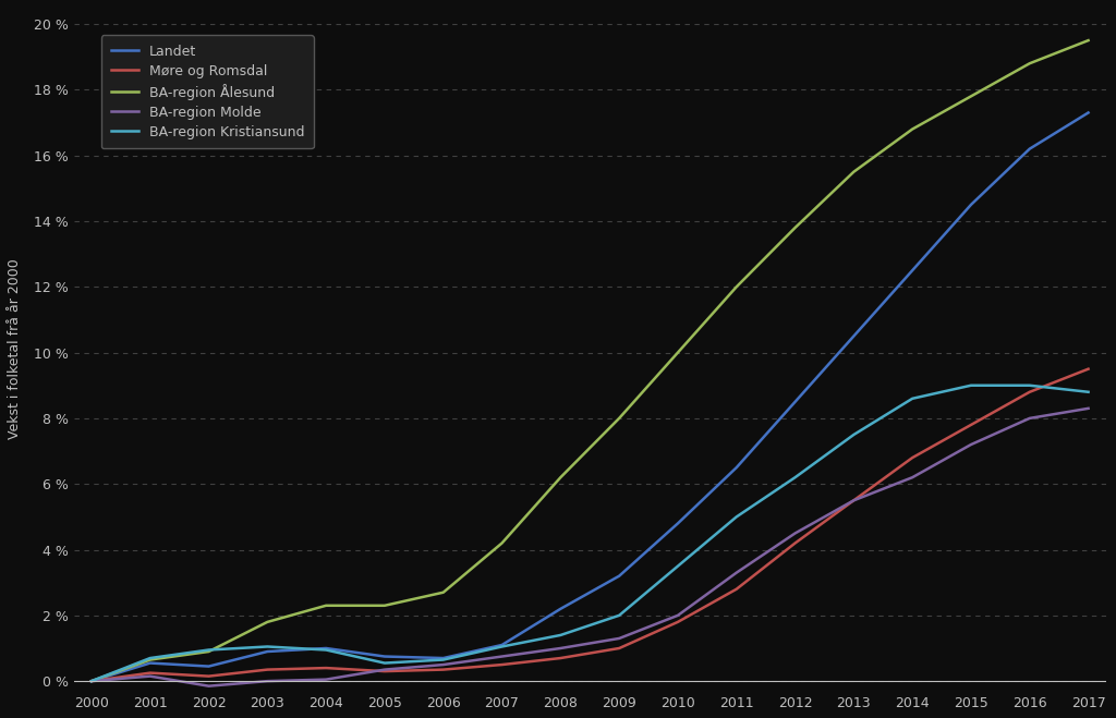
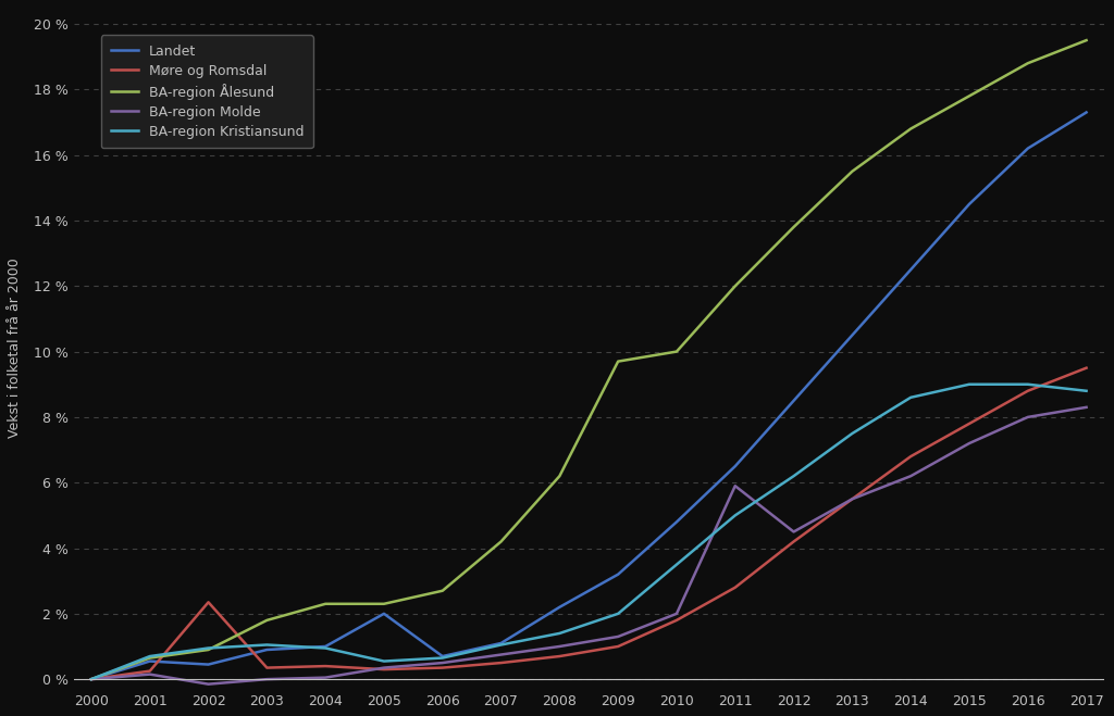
Møre og Romsdal/2002: 0.15 % -> 2.35 %
Landet/2005: 0.75 % -> 2.00 %
BA-region Ålesund/2009: 8.00 % -> 9.70 %
BA-region Molde/2011: 3.30 % -> 5.90 %
